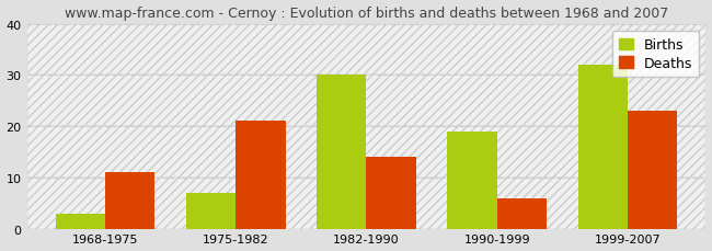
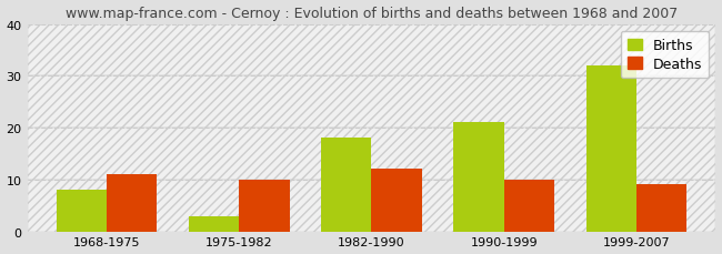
Births/1968-1975: 3 -> 8
Births/1975-1982: 7 -> 3
Deaths/1975-1982: 21 -> 10
Births/1982-1990: 30 -> 18
Deaths/1982-1990: 14 -> 12
Births/1990-1999: 19 -> 21
Deaths/1990-1999: 6 -> 10
Deaths/1999-2007: 23 -> 9
